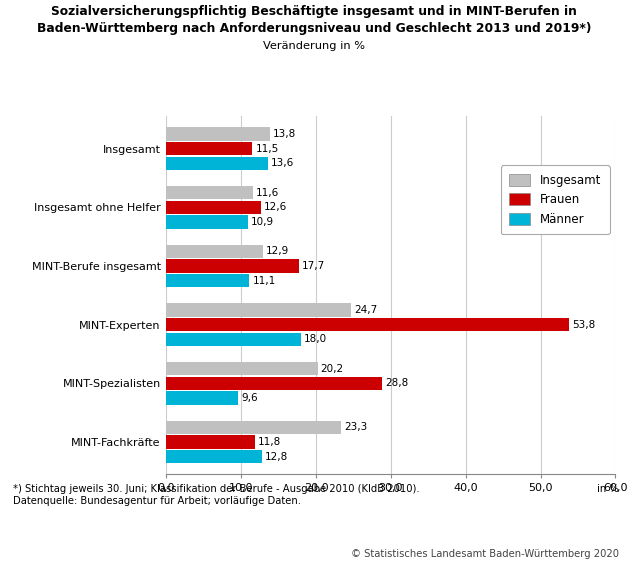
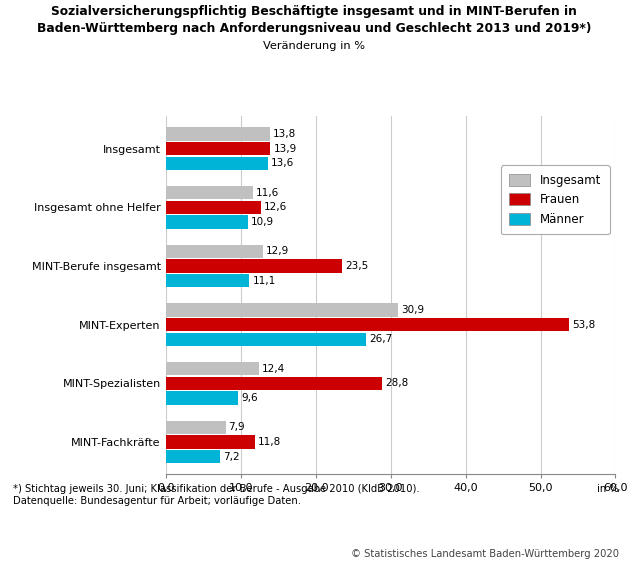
Frauen/Insgesamt: 11,5 -> 13,9
Frauen/MINT-Berufe insgesamt: 17,7 -> 23,5
Insgesamt/MINT-Experten: 24,7 -> 30,9
Männer/MINT-Experten: 18,0 -> 26,7
Insgesamt/MINT-Spezialisten: 20,2 -> 12,4
Insgesamt/MINT-Fachkräfte: 23,3 -> 7,9
Männer/MINT-Fachkräfte: 12,8 -> 7,2
